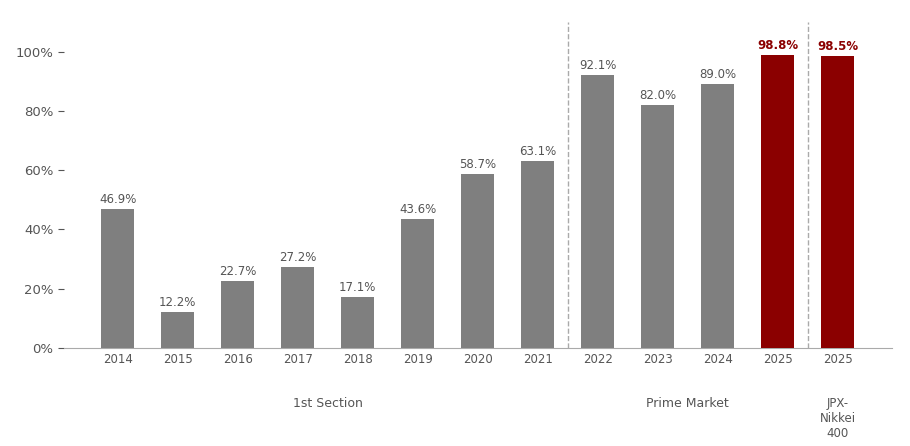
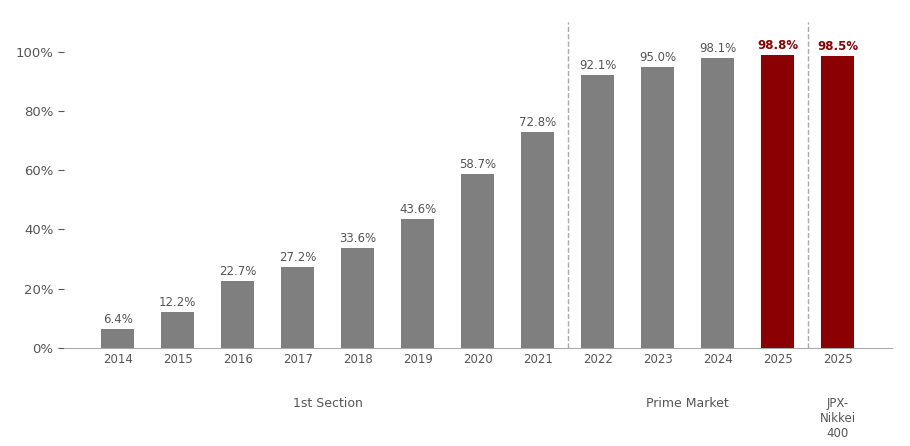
2014: 46.9% -> 6.4%
2018: 17.1% -> 33.6%
2021: 63.1% -> 72.8%
2023: 82.0% -> 95.0%
2024: 89.0% -> 98.1%
